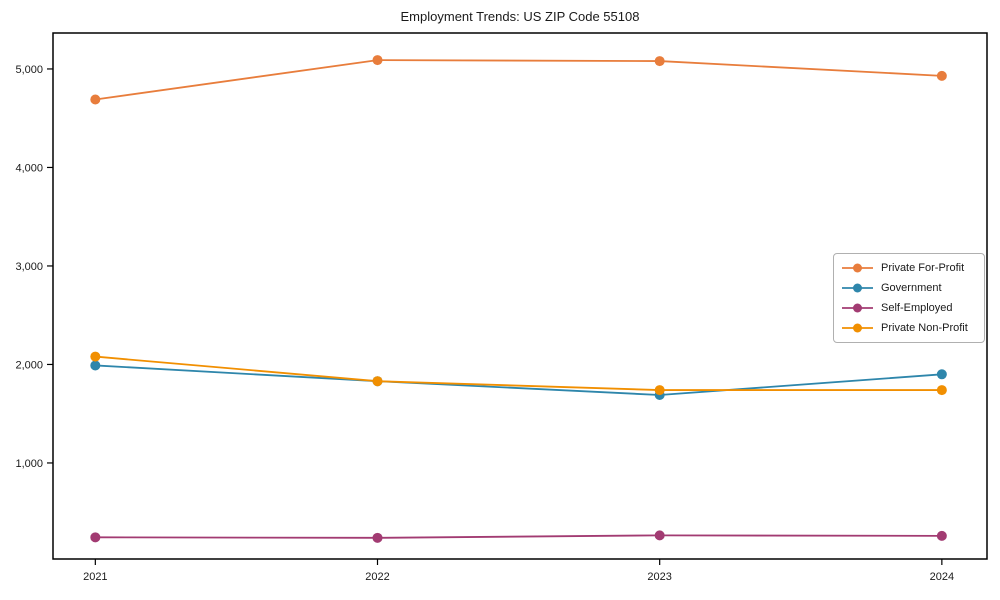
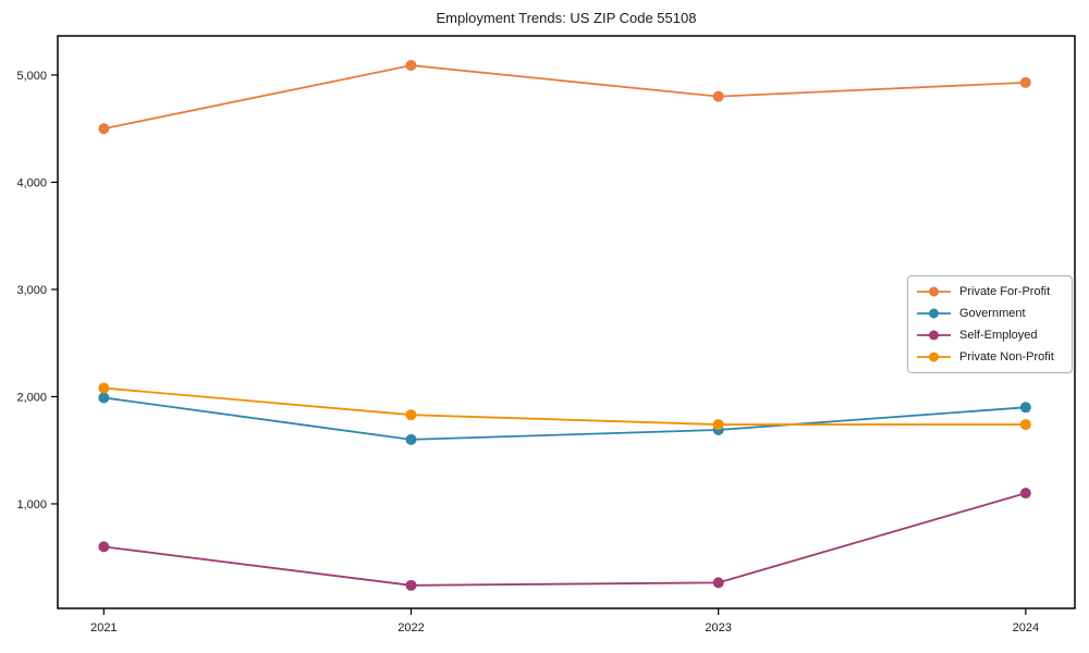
Private For-Profit/2021: 4700 -> 4500
Self-Employed/2021: 200 -> 600
Government/2022: 1800 -> 1600
Private For-Profit/2023: 5100 -> 4800
Self-Employed/2024: 300 -> 1100
